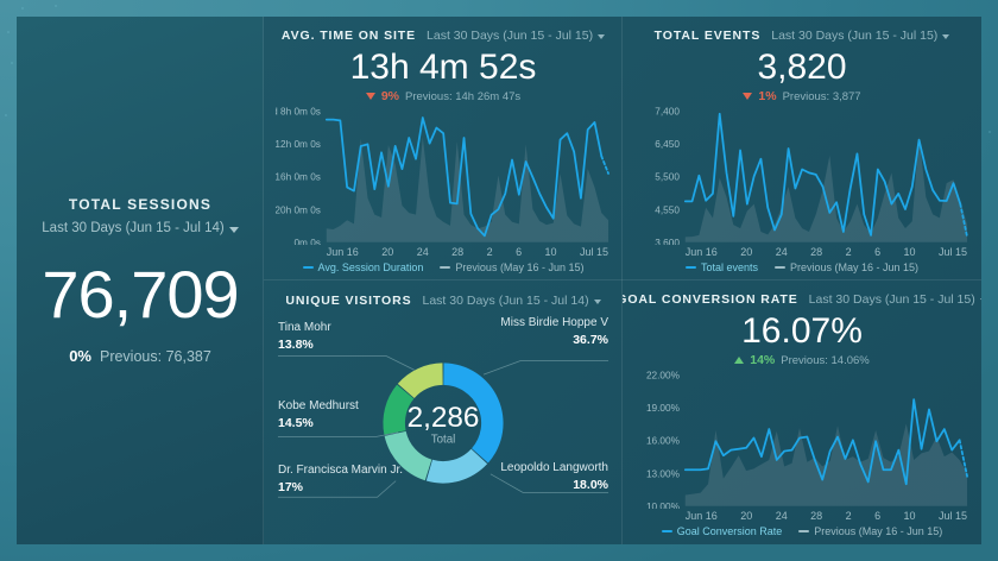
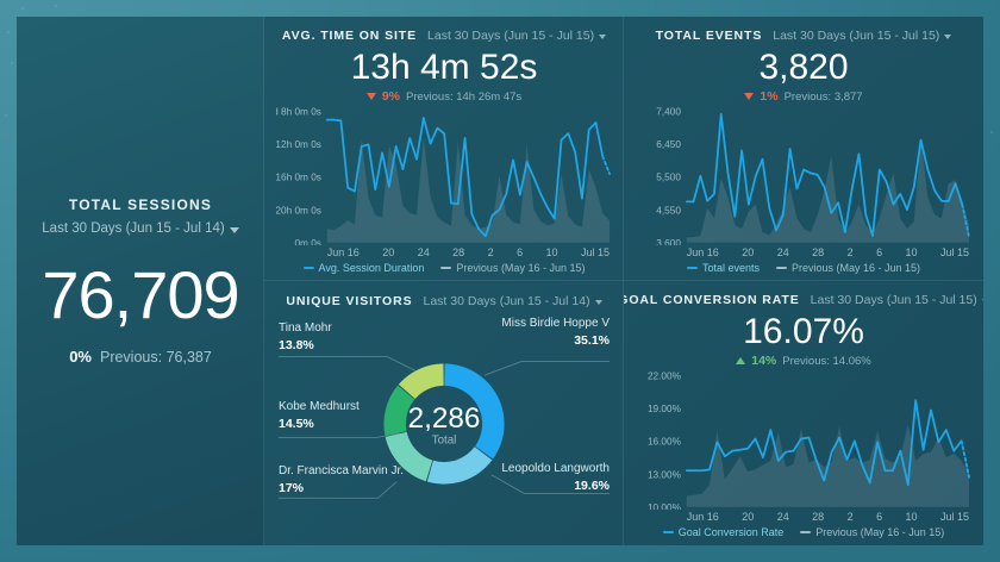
UNIQUE VISITORS/Miss Birdie Hoppe V: 36.7% -> 35.1%
UNIQUE VISITORS/Leopoldo Langworth: 18.0% -> 19.6%
